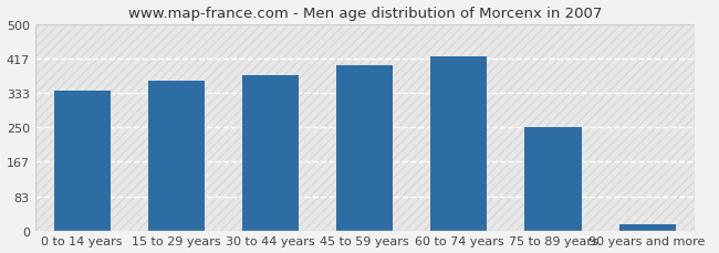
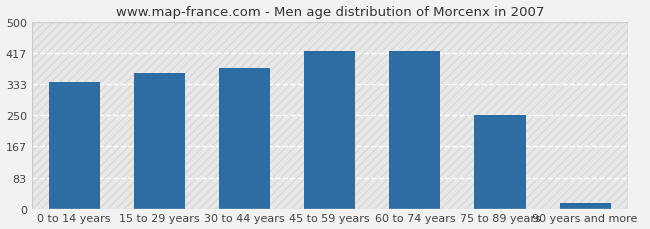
45 to 59 years: 400 -> 420
